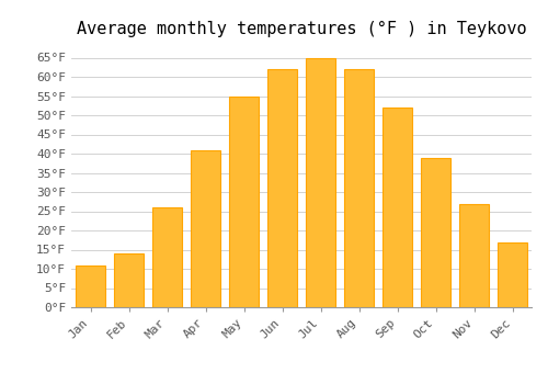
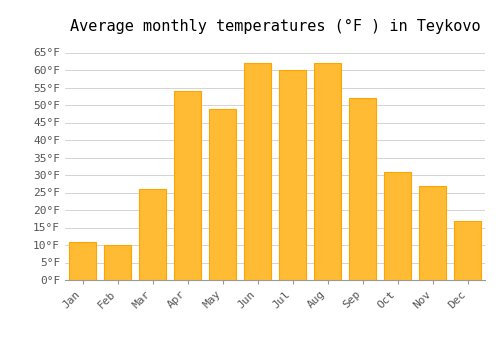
Feb: 14°F -> 10°F
Apr: 41°F -> 54°F
May: 55°F -> 49°F
Jul: 65°F -> 60°F
Oct: 39°F -> 31°F
